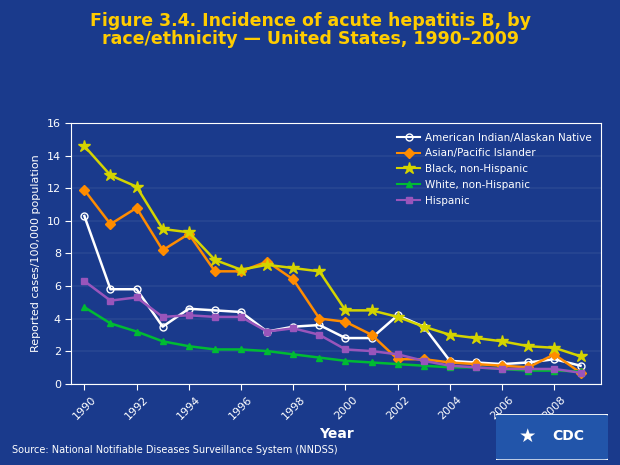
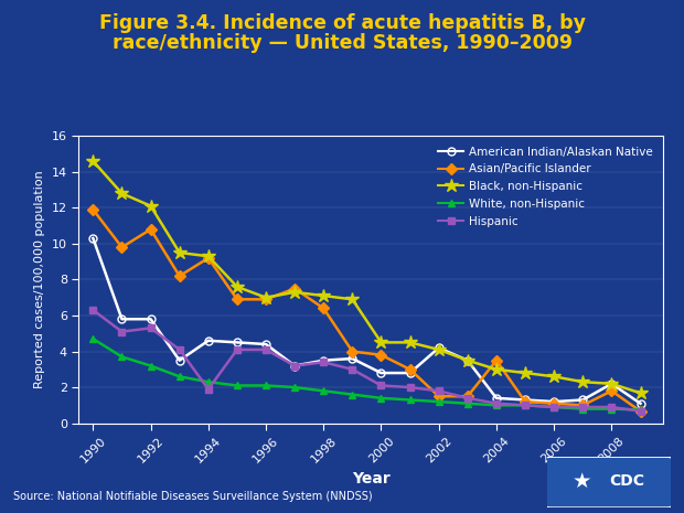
Hispanic/1994: 4.2 -> 1.9
Asian/Pacific Islander/2004: 1.3 -> 3.5
American Indian/Alaskan Native/2008: 1.5 -> 2.2
